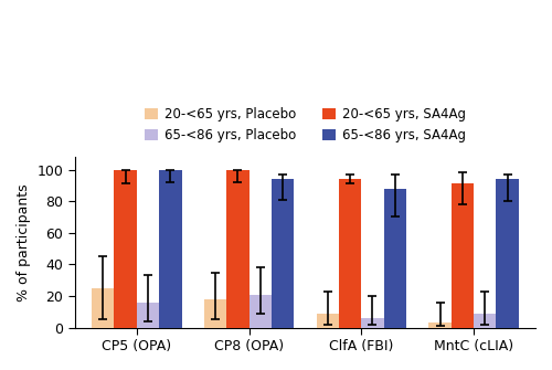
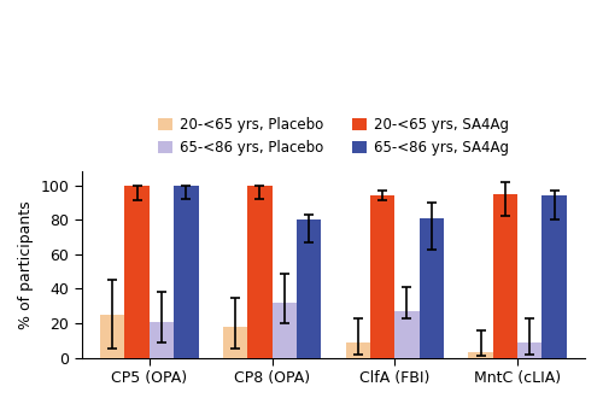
65-<86 yrs, Placebo/CP5 (OPA): 16 -> 21
65-<86 yrs, Placebo/CP8 (OPA): 21 -> 32
65-<86 yrs, SA4Ag/CP8 (OPA): 94 -> 80
65-<86 yrs, Placebo/ClfA (FBI): 6 -> 27
65-<86 yrs, SA4Ag/ClfA (FBI): 88 -> 81
20-<65 yrs, SA4Ag/MntC (cLIA): 91 -> 95
